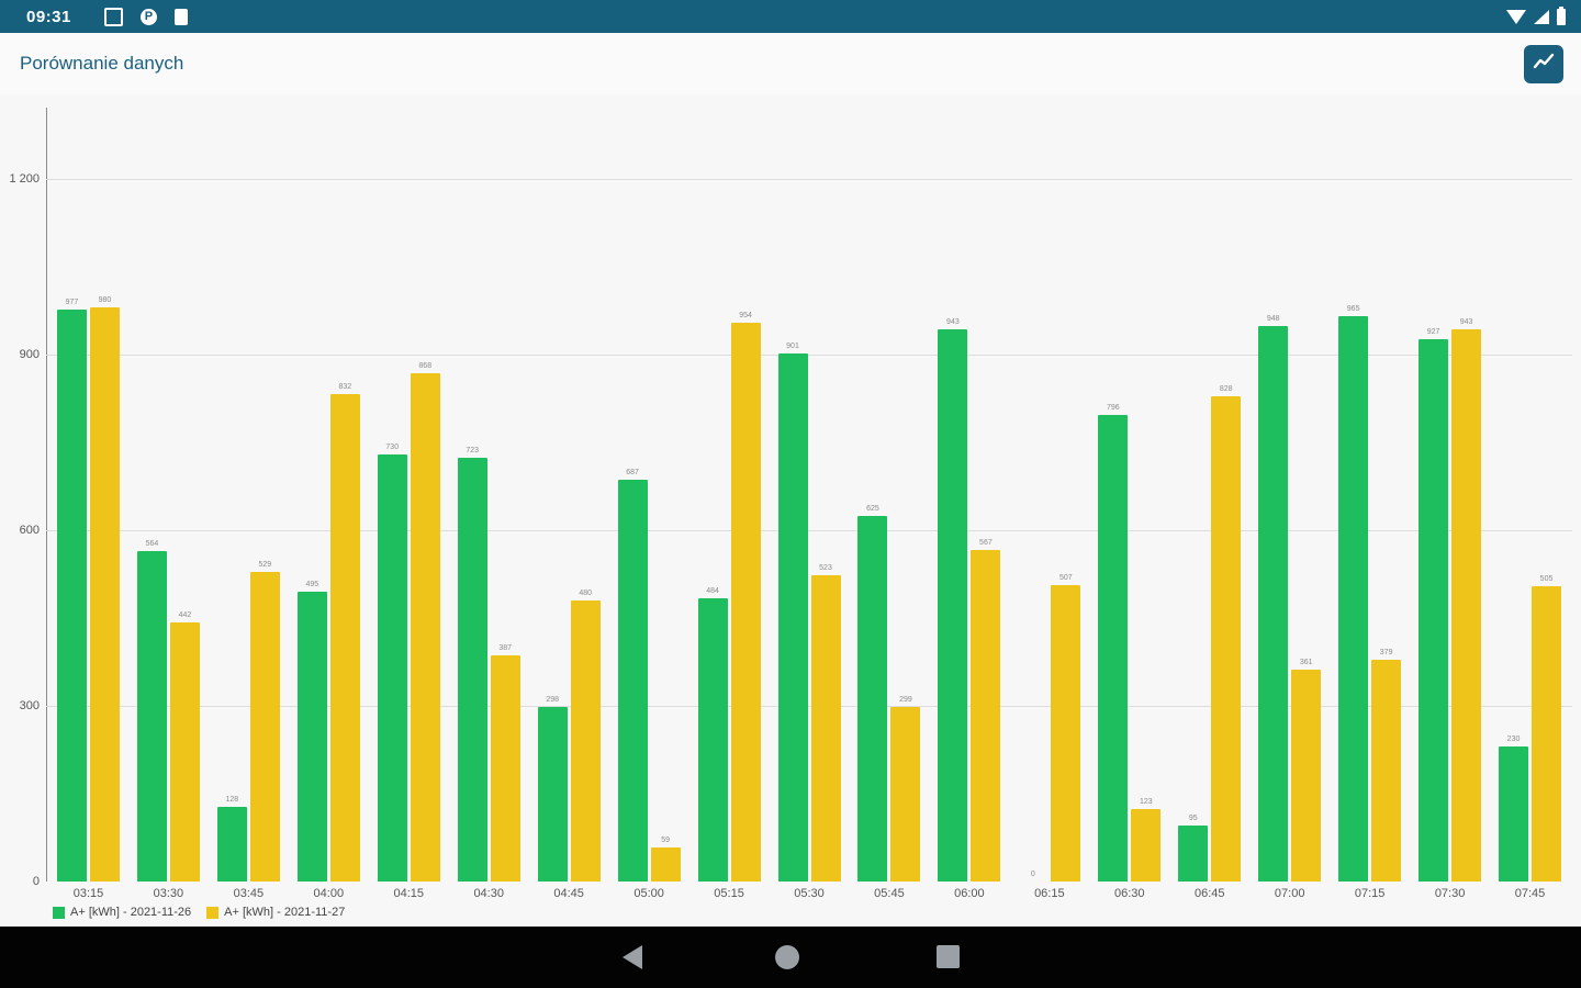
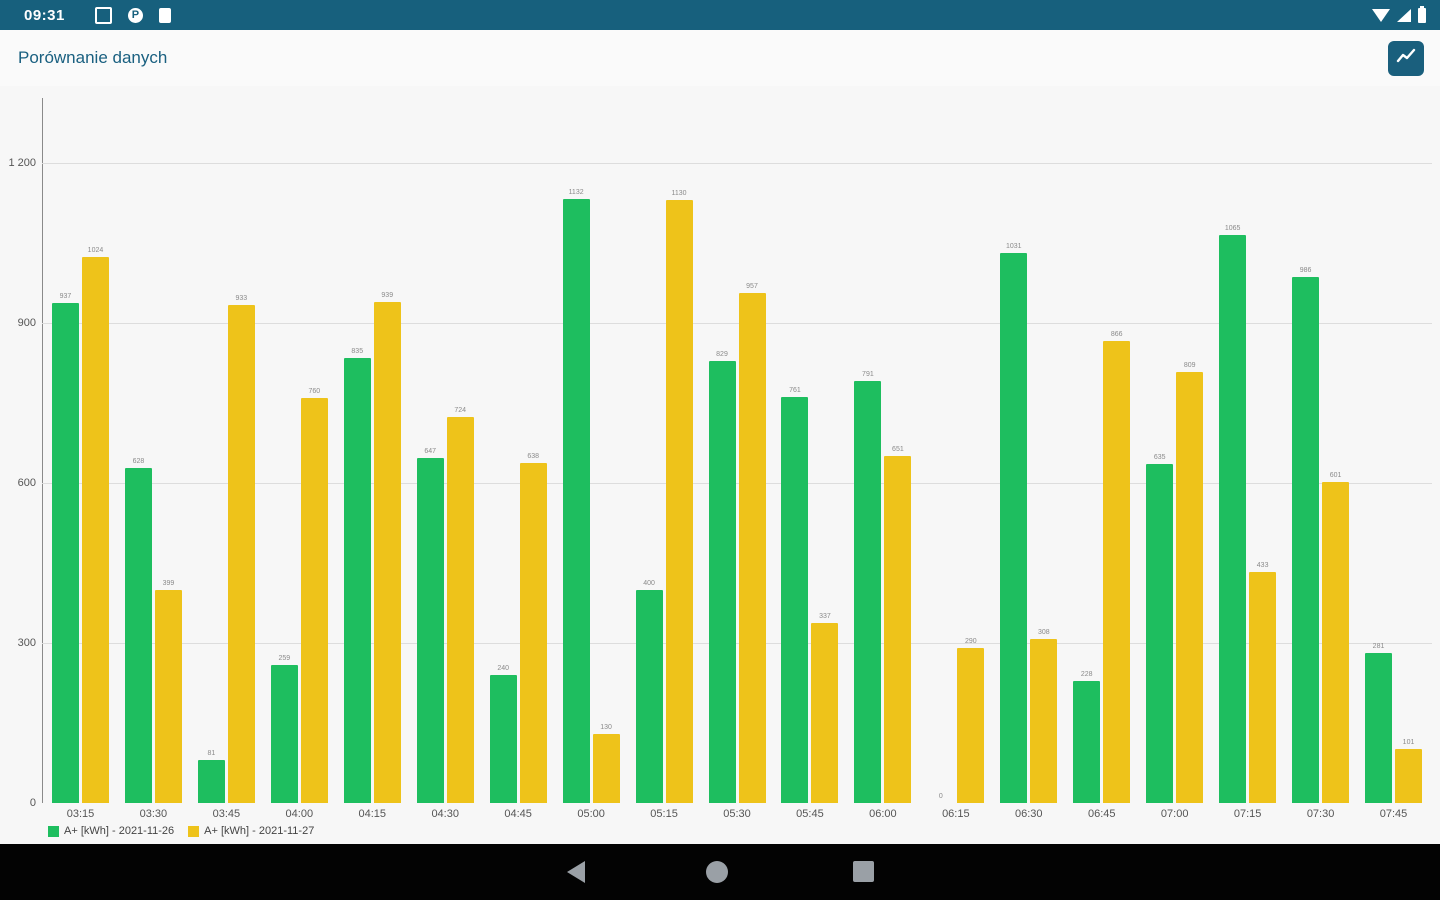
A+ [kWh] - 2021-11-26/03:15: 977 -> 937
A+ [kWh] - 2021-11-27/03:15: 980 -> 1024
A+ [kWh] - 2021-11-26/03:30: 564 -> 628
A+ [kWh] - 2021-11-27/03:30: 442 -> 399
A+ [kWh] - 2021-11-26/03:45: 128 -> 81
A+ [kWh] - 2021-11-27/03:45: 529 -> 933
A+ [kWh] - 2021-11-26/04:00: 495 -> 259
A+ [kWh] - 2021-11-27/04:00: 832 -> 760
A+ [kWh] - 2021-11-26/04:15: 730 -> 835
A+ [kWh] - 2021-11-27/04:15: 868 -> 939
A+ [kWh] - 2021-11-26/04:30: 723 -> 647
A+ [kWh] - 2021-11-27/04:30: 387 -> 724
A+ [kWh] - 2021-11-26/04:45: 298 -> 240
A+ [kWh] - 2021-11-27/04:45: 480 -> 638
A+ [kWh] - 2021-11-26/05:00: 687 -> 1132
A+ [kWh] - 2021-11-27/05:00: 59 -> 130
A+ [kWh] - 2021-11-26/05:15: 484 -> 400
A+ [kWh] - 2021-11-27/05:15: 954 -> 1130
A+ [kWh] - 2021-11-26/05:30: 901 -> 829
A+ [kWh] - 2021-11-27/05:30: 523 -> 957
A+ [kWh] - 2021-11-26/05:45: 625 -> 761
A+ [kWh] - 2021-11-27/05:45: 299 -> 337
A+ [kWh] - 2021-11-26/06:00: 943 -> 791
A+ [kWh] - 2021-11-27/06:00: 567 -> 651
A+ [kWh] - 2021-11-27/06:15: 507 -> 290
A+ [kWh] - 2021-11-26/06:30: 796 -> 1031
A+ [kWh] - 2021-11-27/06:30: 123 -> 308
A+ [kWh] - 2021-11-26/06:45: 95 -> 228
A+ [kWh] - 2021-11-27/06:45: 828 -> 866
A+ [kWh] - 2021-11-26/07:00: 948 -> 635
A+ [kWh] - 2021-11-27/07:00: 361 -> 809
A+ [kWh] - 2021-11-26/07:15: 965 -> 1065
A+ [kWh] - 2021-11-27/07:15: 379 -> 433
A+ [kWh] - 2021-11-26/07:30: 927 -> 986
A+ [kWh] - 2021-11-27/07:30: 943 -> 601
A+ [kWh] - 2021-11-26/07:45: 230 -> 281
A+ [kWh] - 2021-11-27/07:45: 505 -> 101
